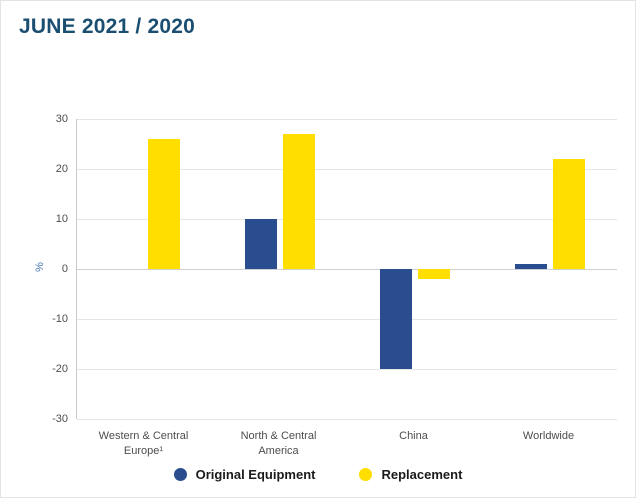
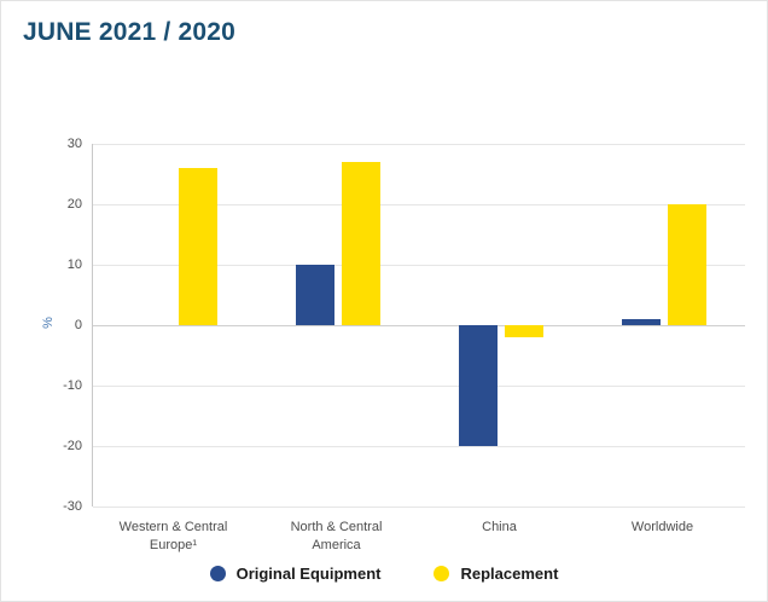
Replacement/Worldwide: 22 -> 20
